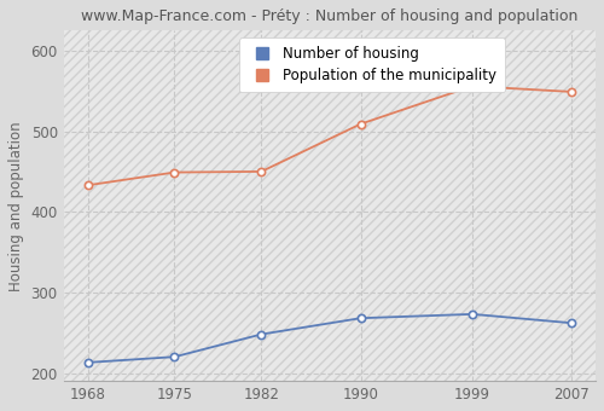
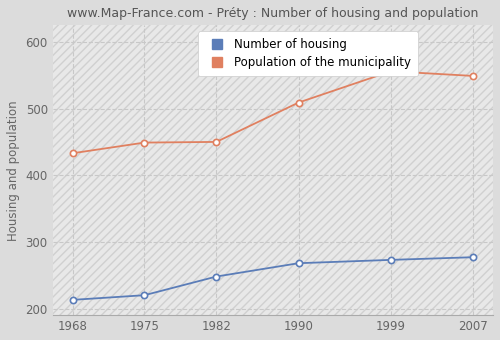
Number of housing/2007: 262 -> 277
